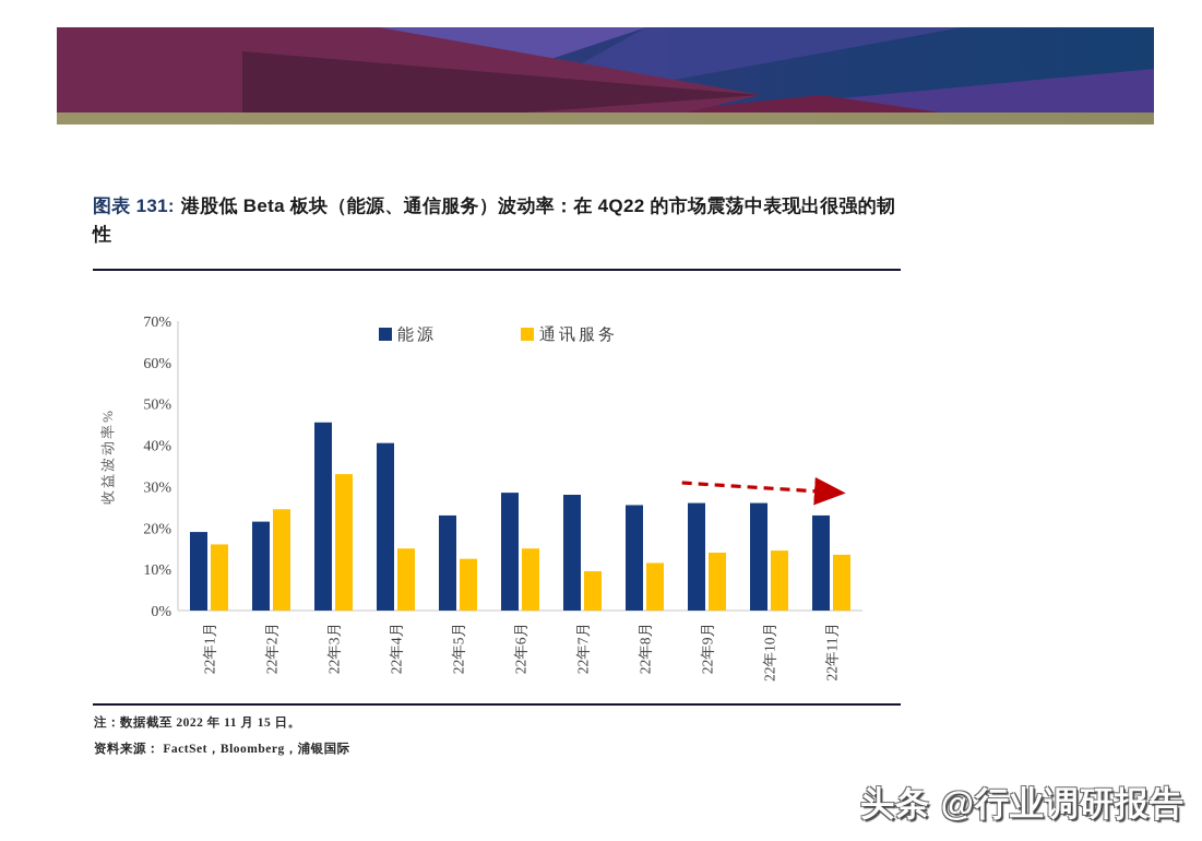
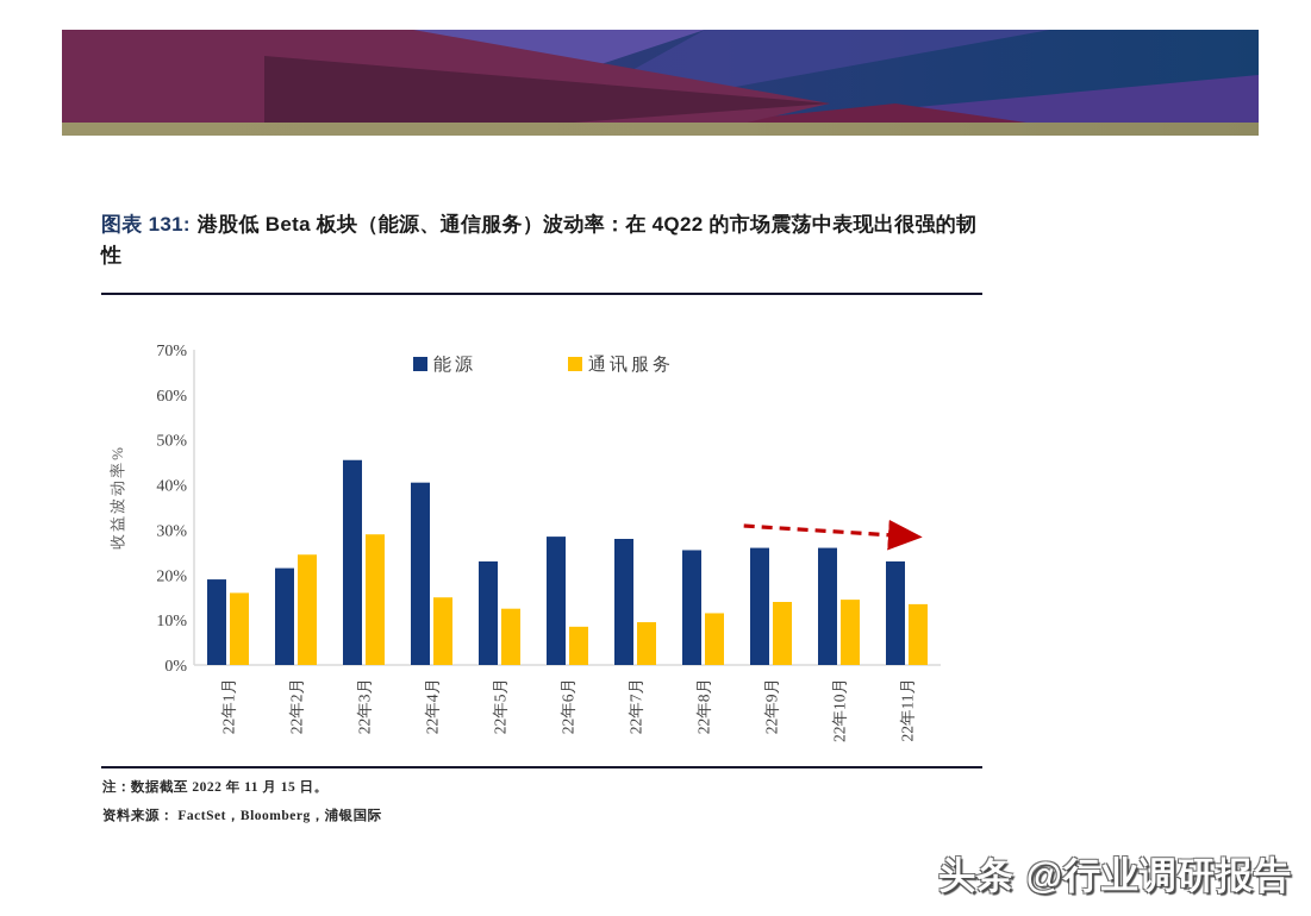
通讯服务/22年3月: 33% -> 29%
通讯服务/22年6月: 15% -> 8%
